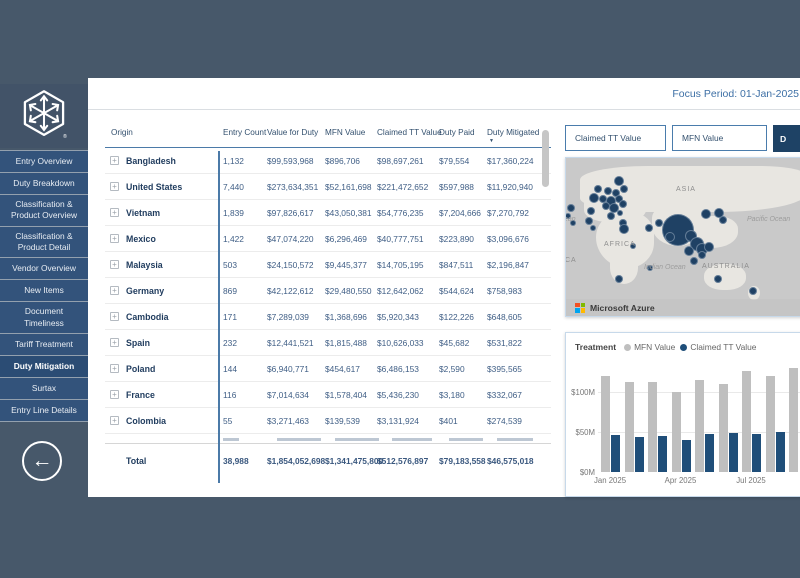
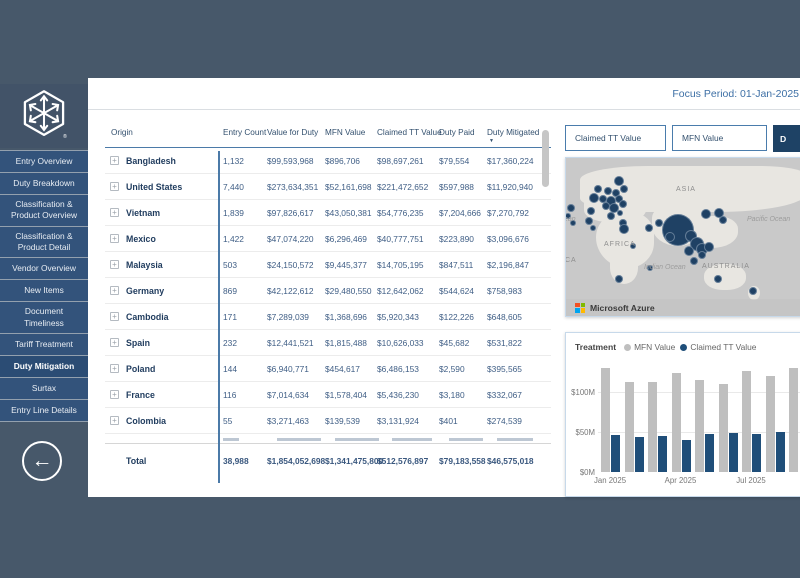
MFN Value/Jan 2025: $120M -> $130M
MFN Value/Apr 2025: $100M -> $120M
